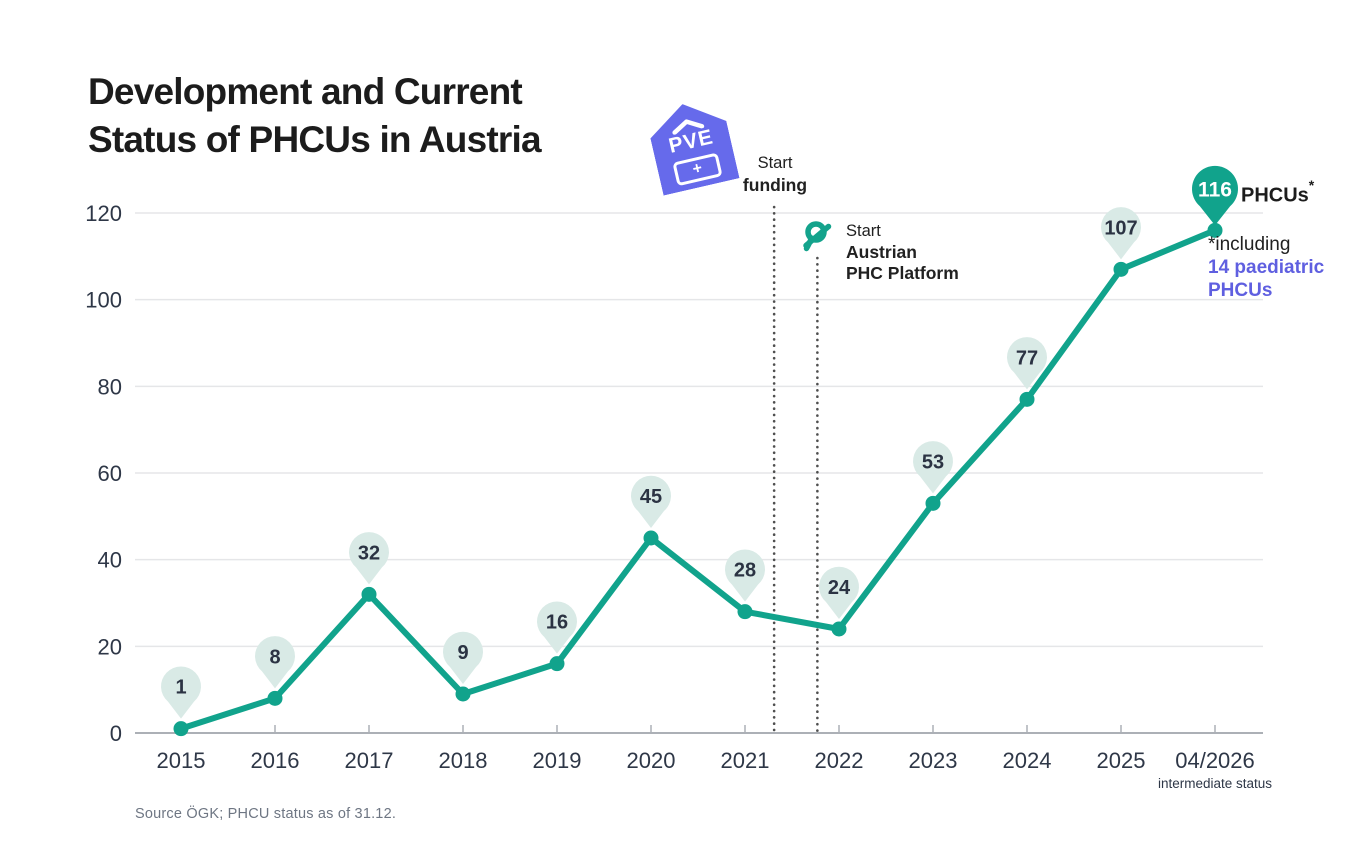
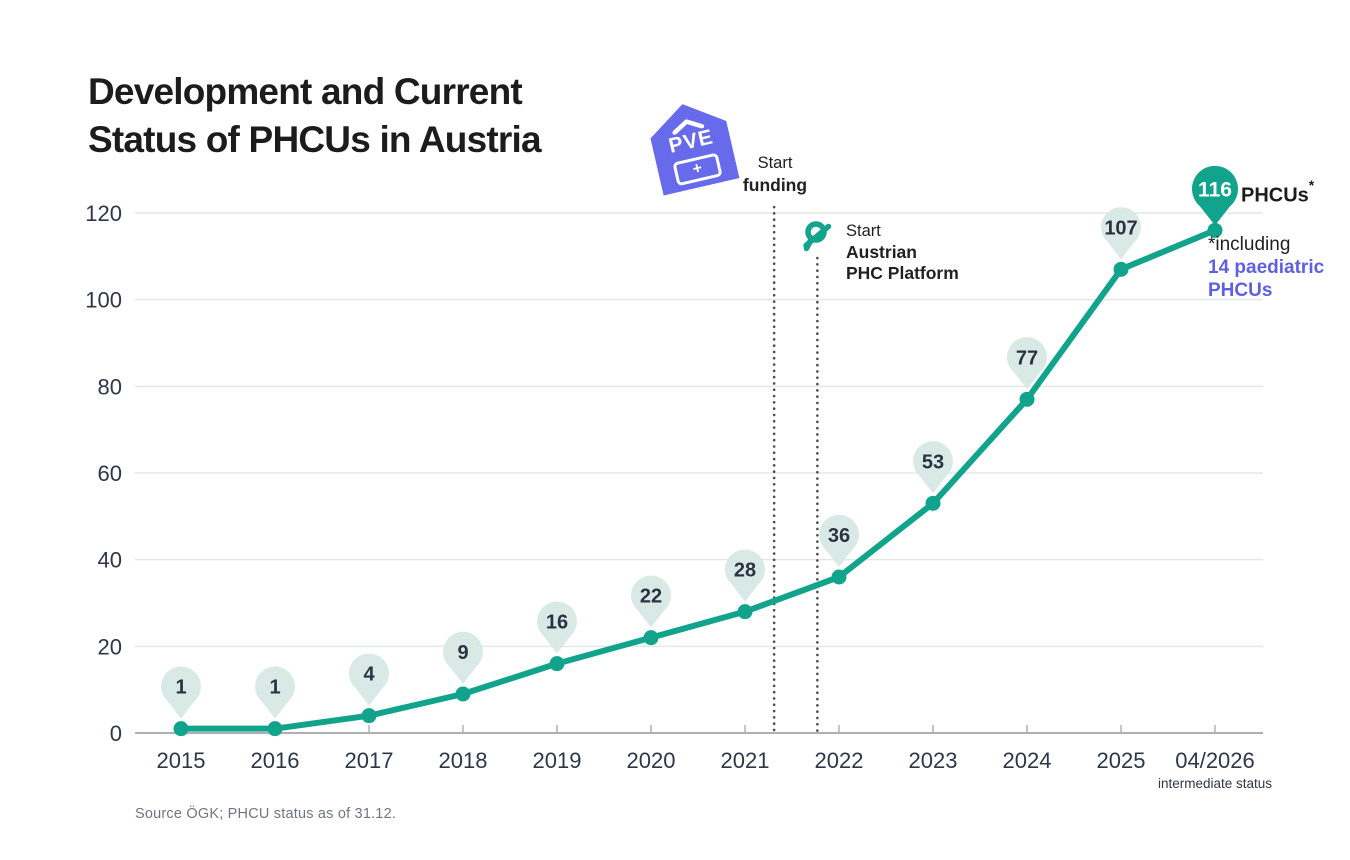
2016: 8 -> 1
2017: 32 -> 4
2020: 45 -> 22
2022: 24 -> 36
